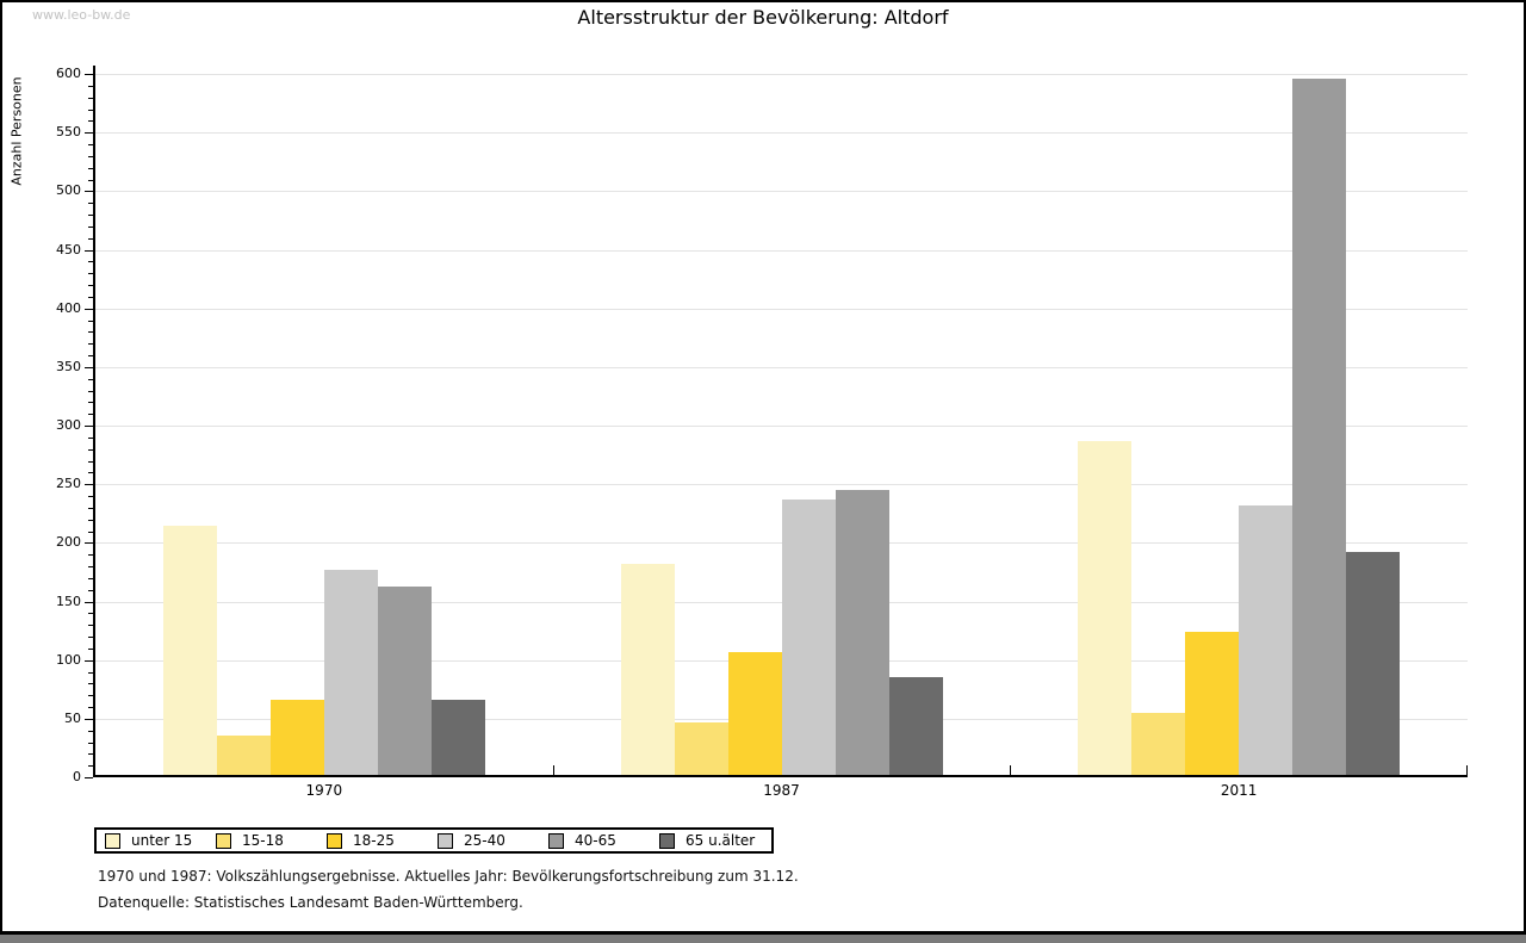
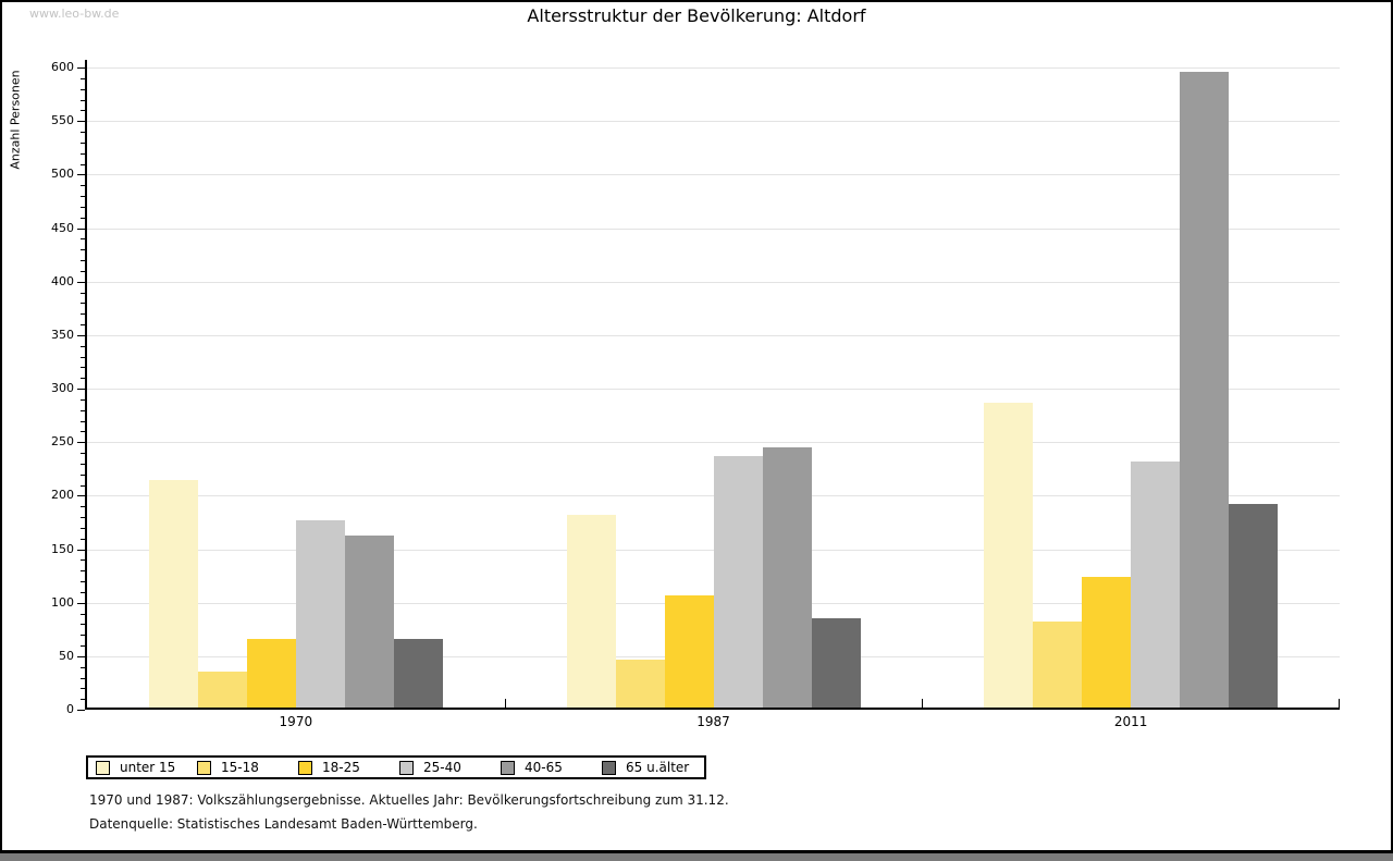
15-18/2011: 50 -> 80
